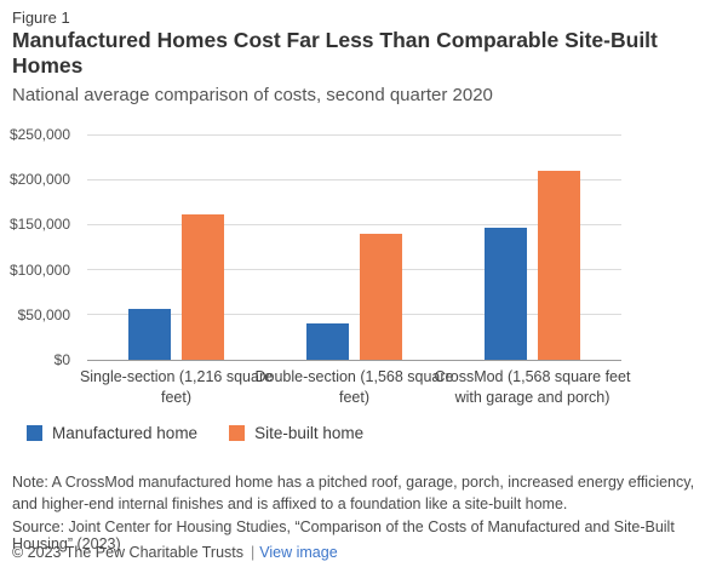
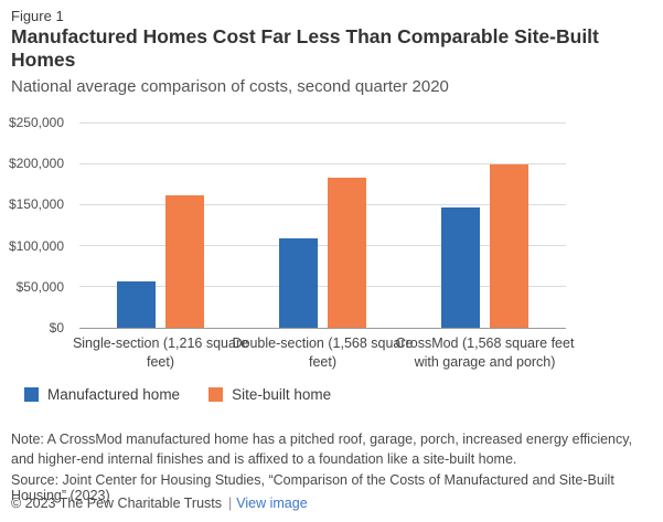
Manufactured home/Double-section (1,568 square feet): $40000 -> $110000
Site-built home/Double-section (1,568 square feet): $140000 -> $180000
Site-built home/CrossMod (1,568 square feet with garage and porch): $210000 -> $200000
